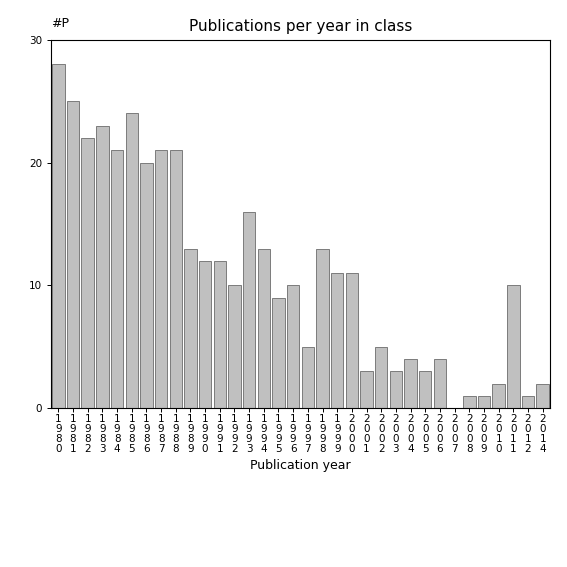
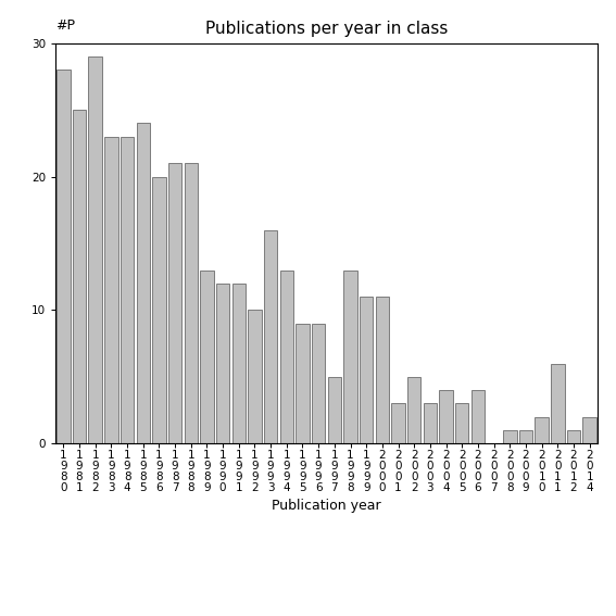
1 9 8 2: 22 -> 29
1 9 8 4: 21 -> 23
1 9 9 6: 10 -> 9
2 0 1 1: 10 -> 6
